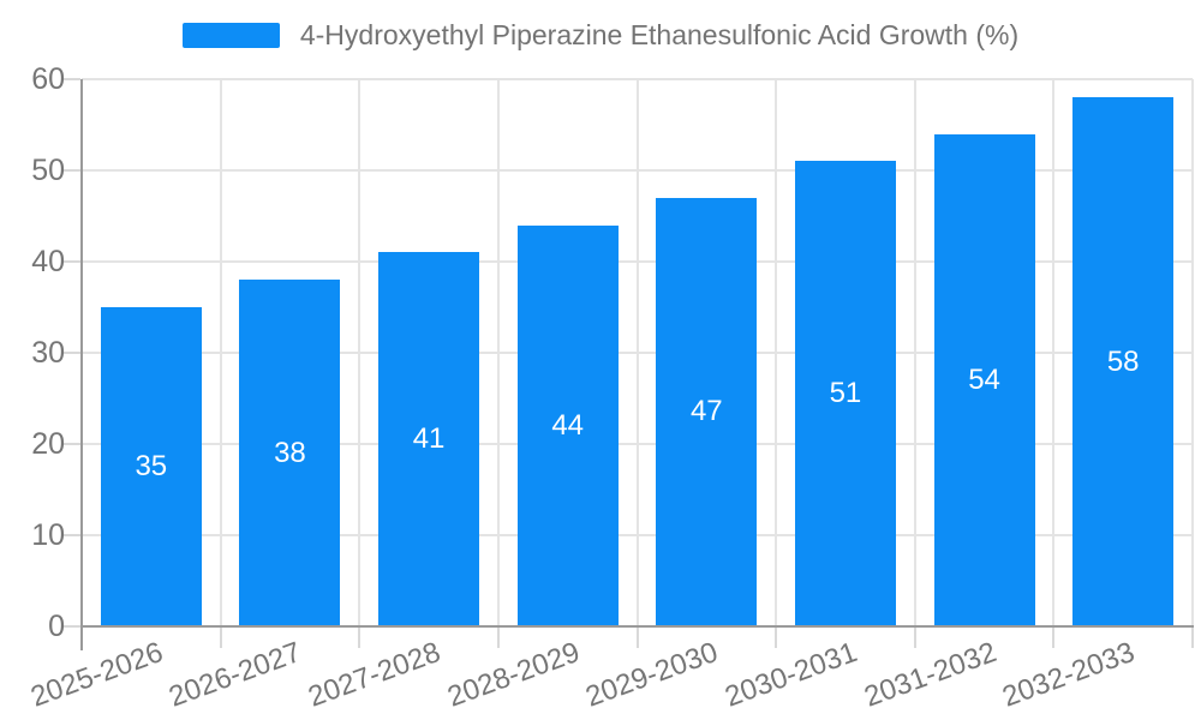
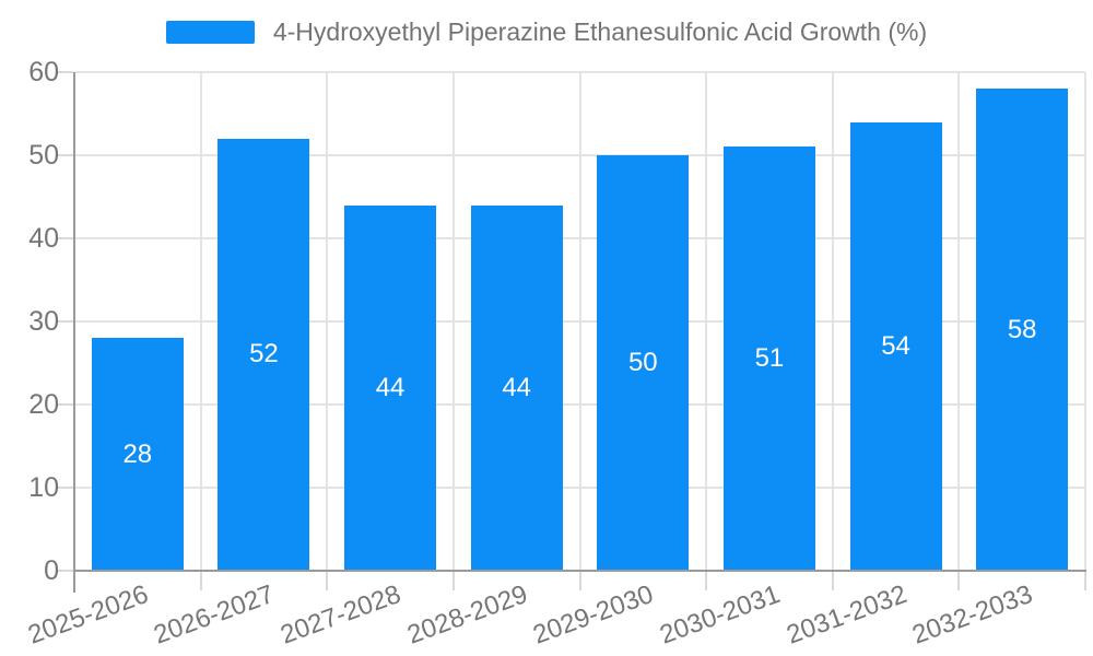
2025-2026: 35 -> 28
2026-2027: 38 -> 52
2027-2028: 41 -> 44
2029-2030: 47 -> 50
